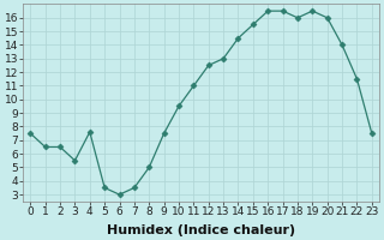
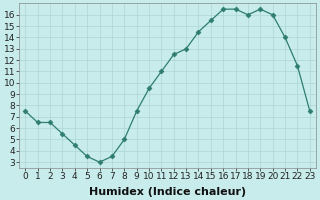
4: 7.6 -> 4.5
